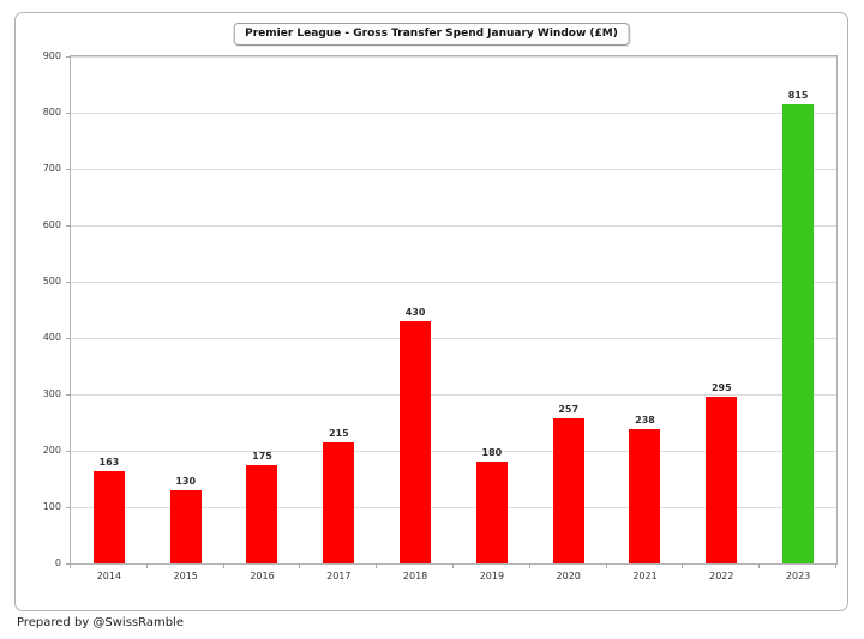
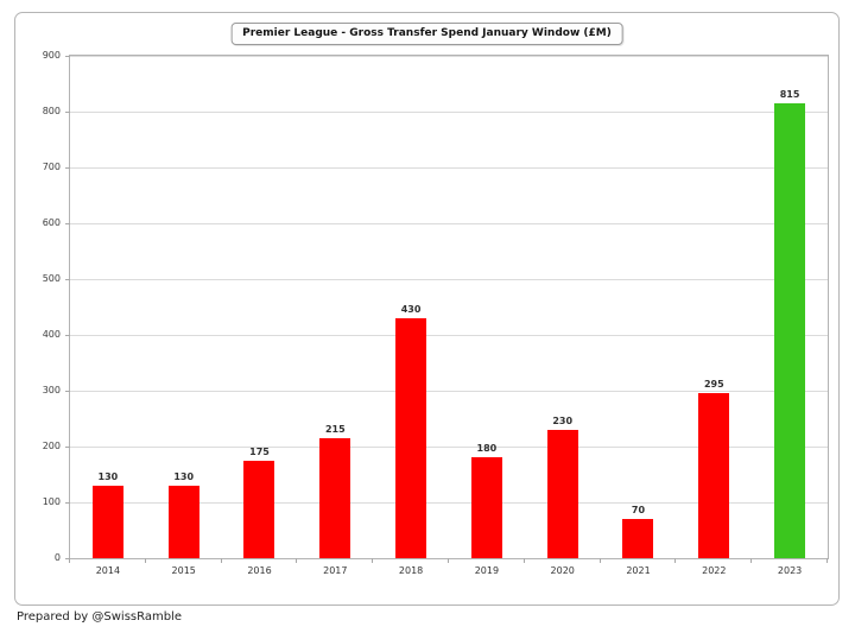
2014: 163 -> 130
2020: 257 -> 230
2021: 238 -> 70
